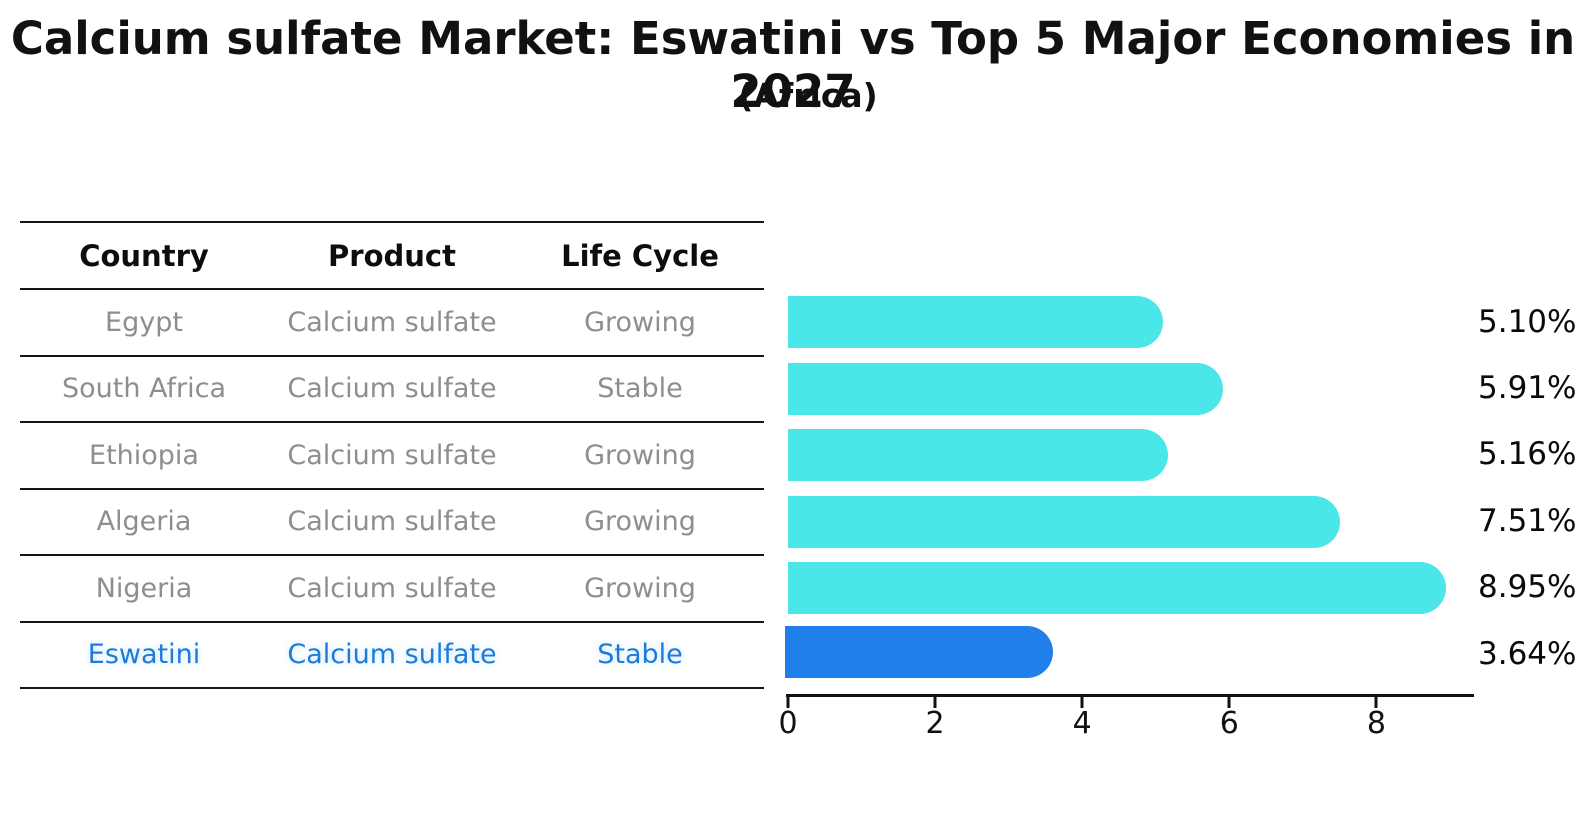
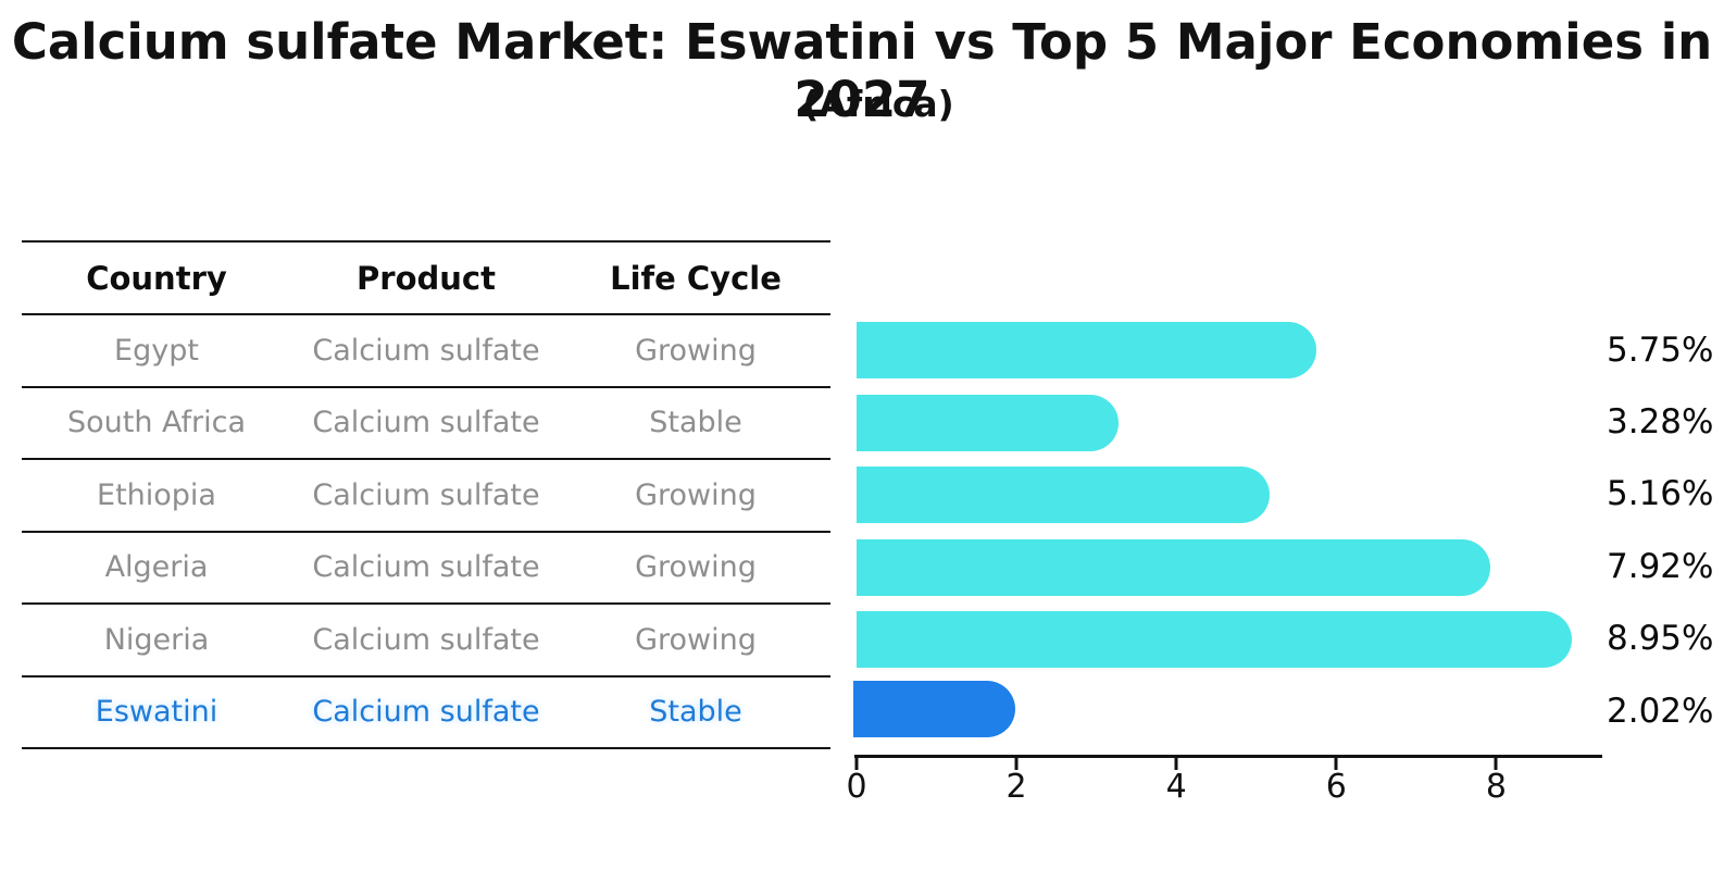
Egypt: 5.10% -> 5.75%
South Africa: 5.91% -> 3.28%
Algeria: 7.51% -> 7.92%
Eswatini: 3.64% -> 2.02%
